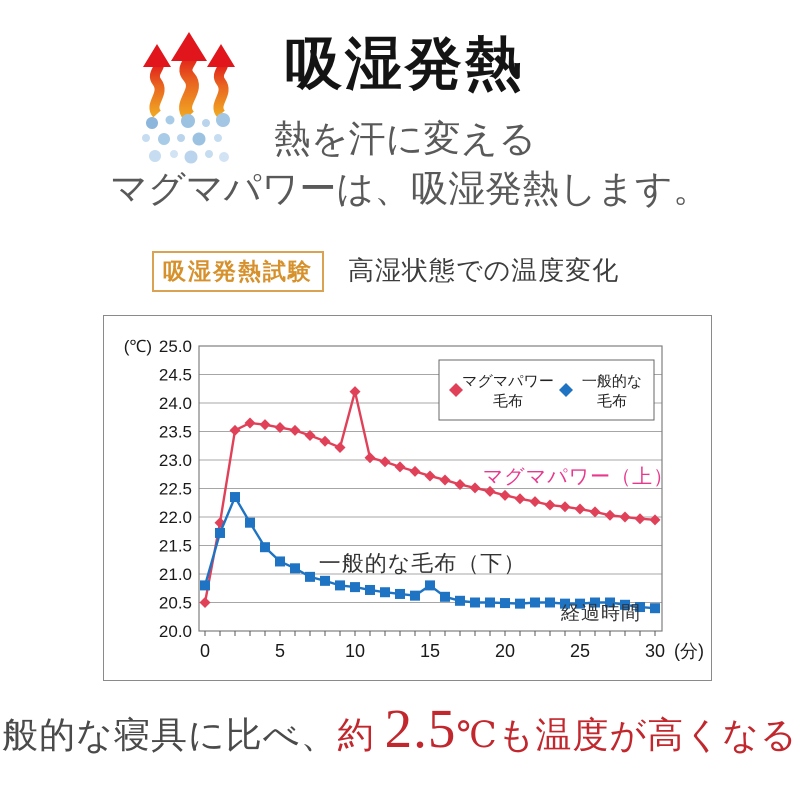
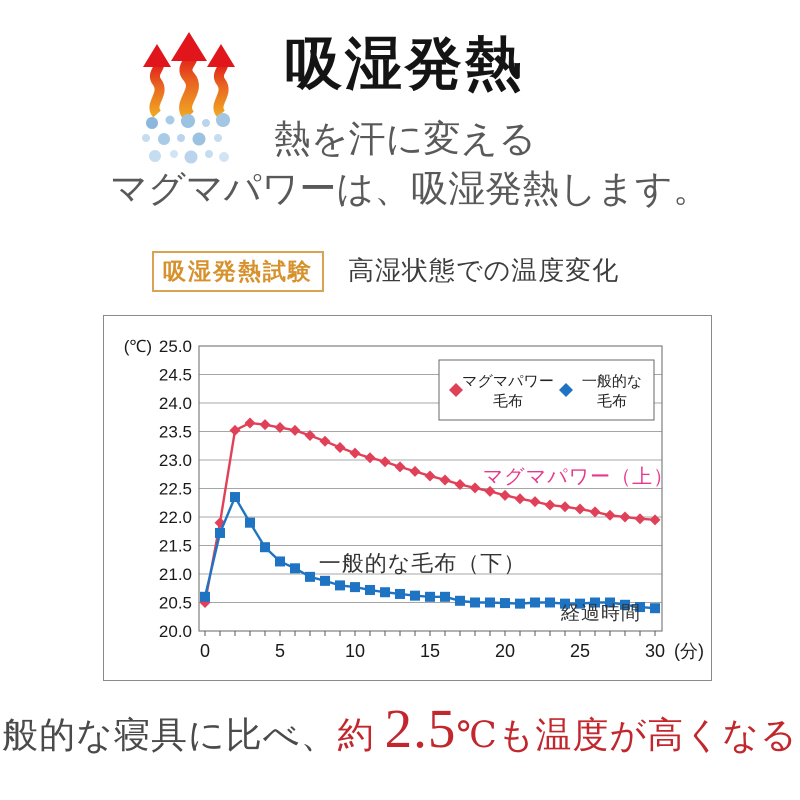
一般的な毛布/0: 20.8 -> 20.6
マグマパワー毛布/10: 24.2 -> 23.1
一般的な毛布/15: 20.8 -> 20.6
